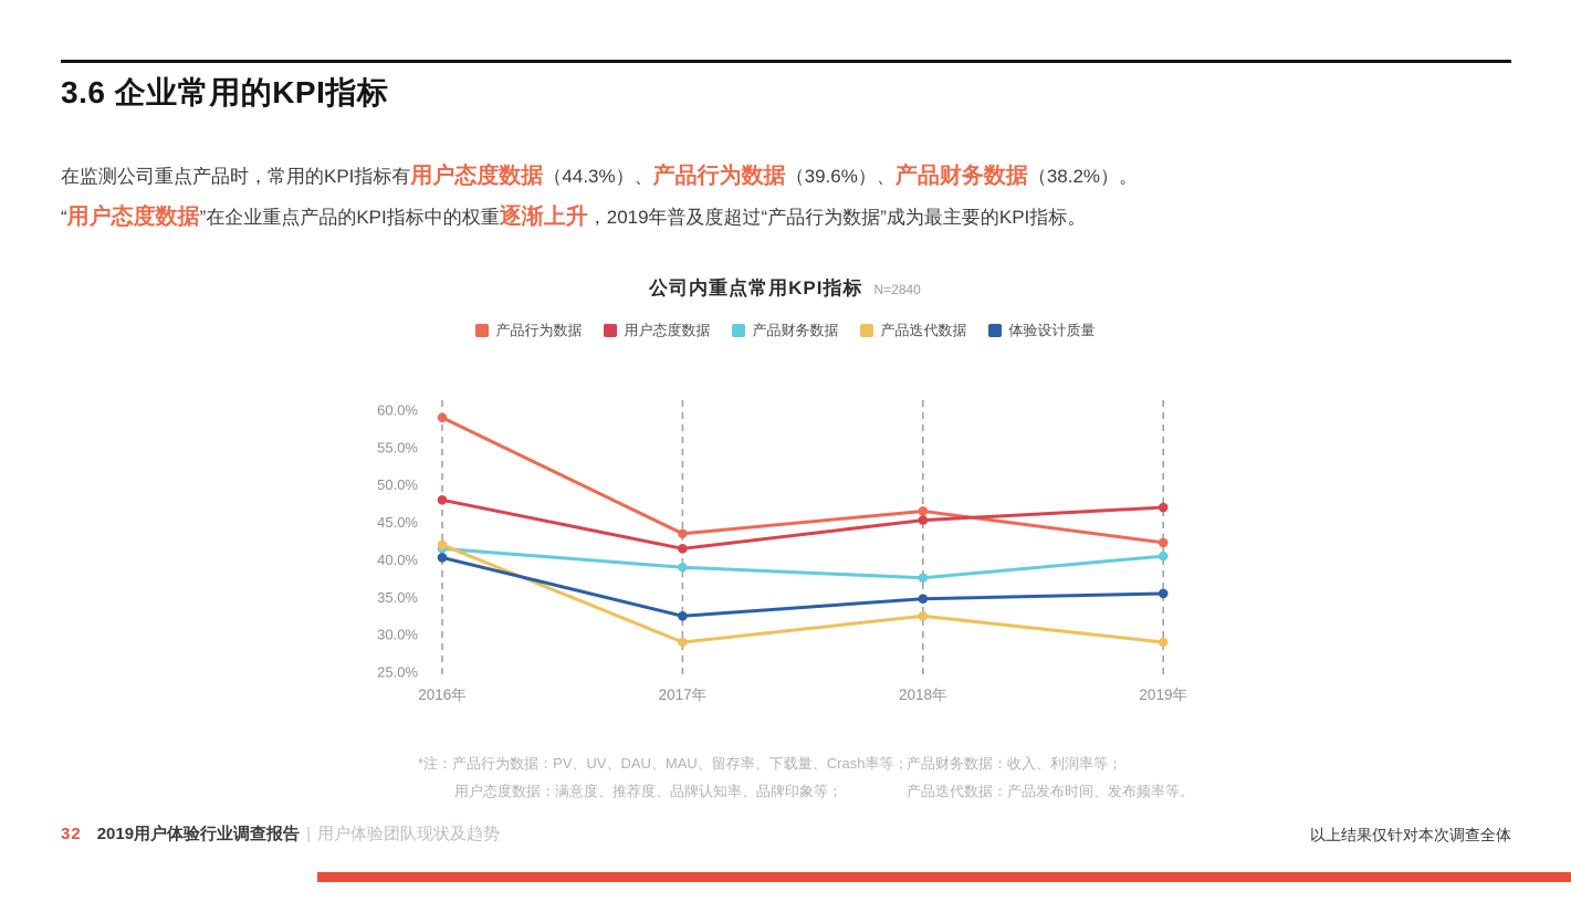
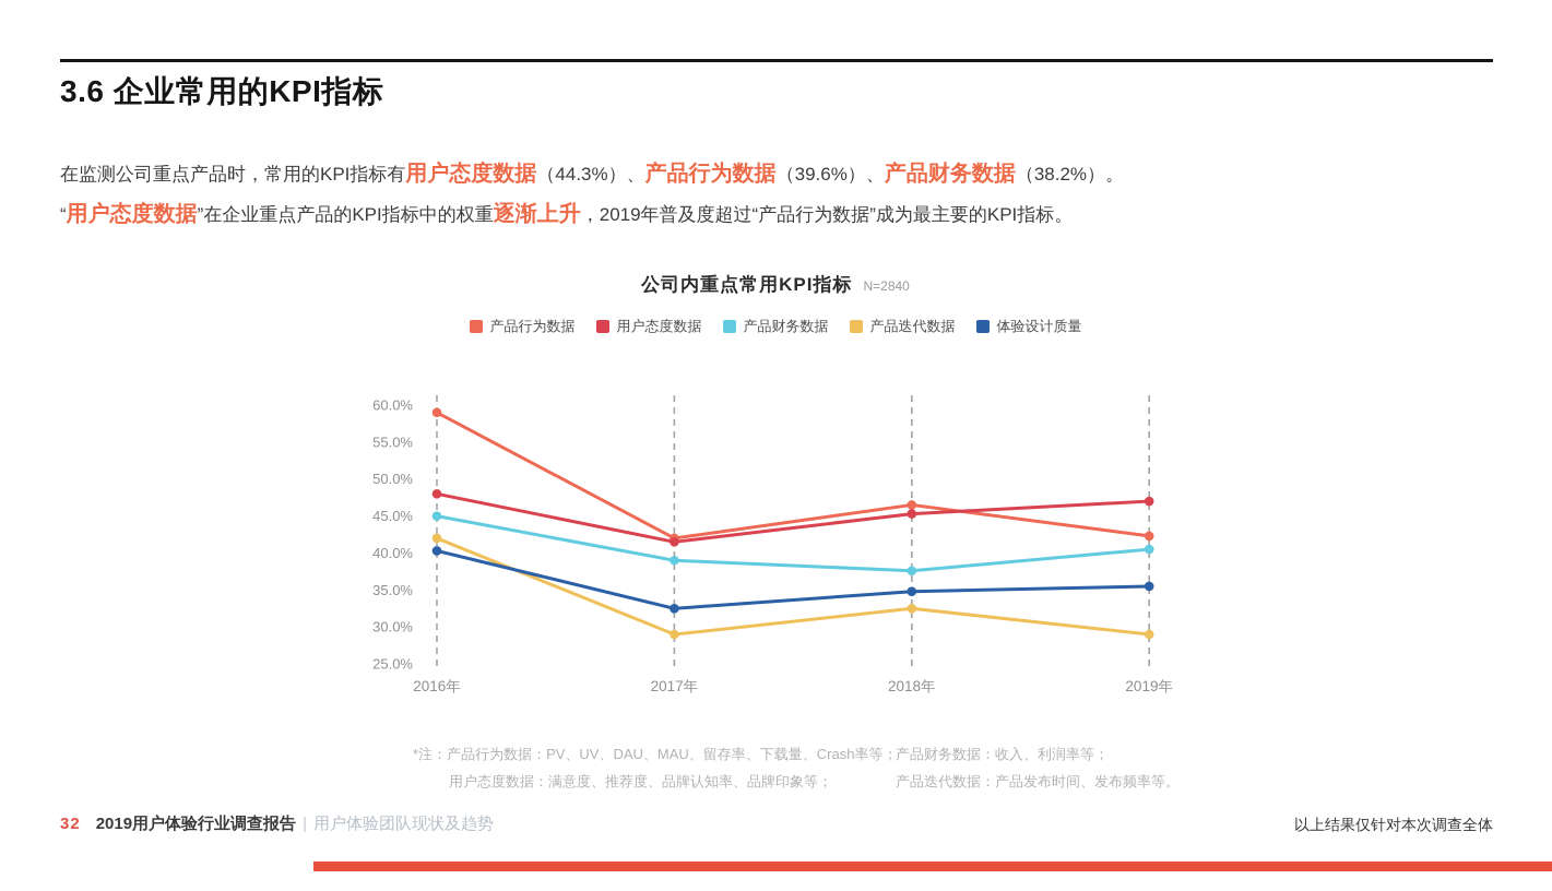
产品财务数据/2016年: 42% -> 45%
产品行为数据/2017年: 44% -> 42%
